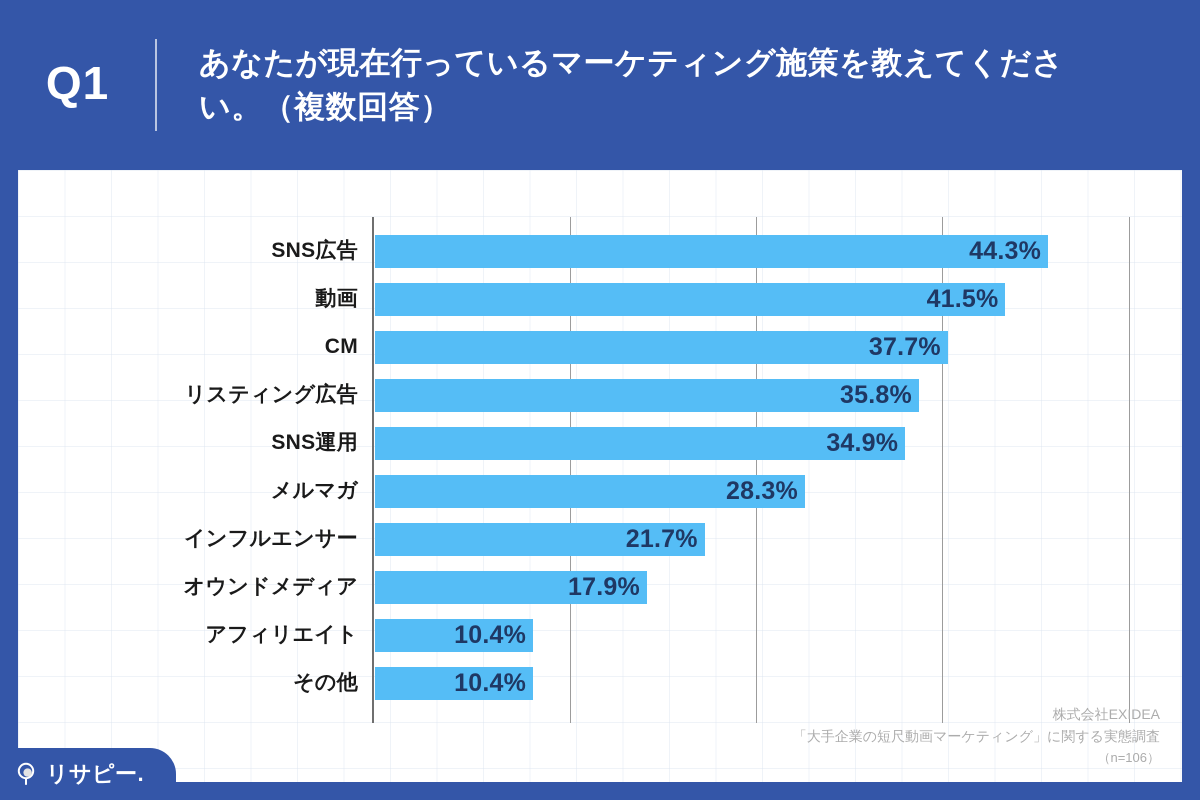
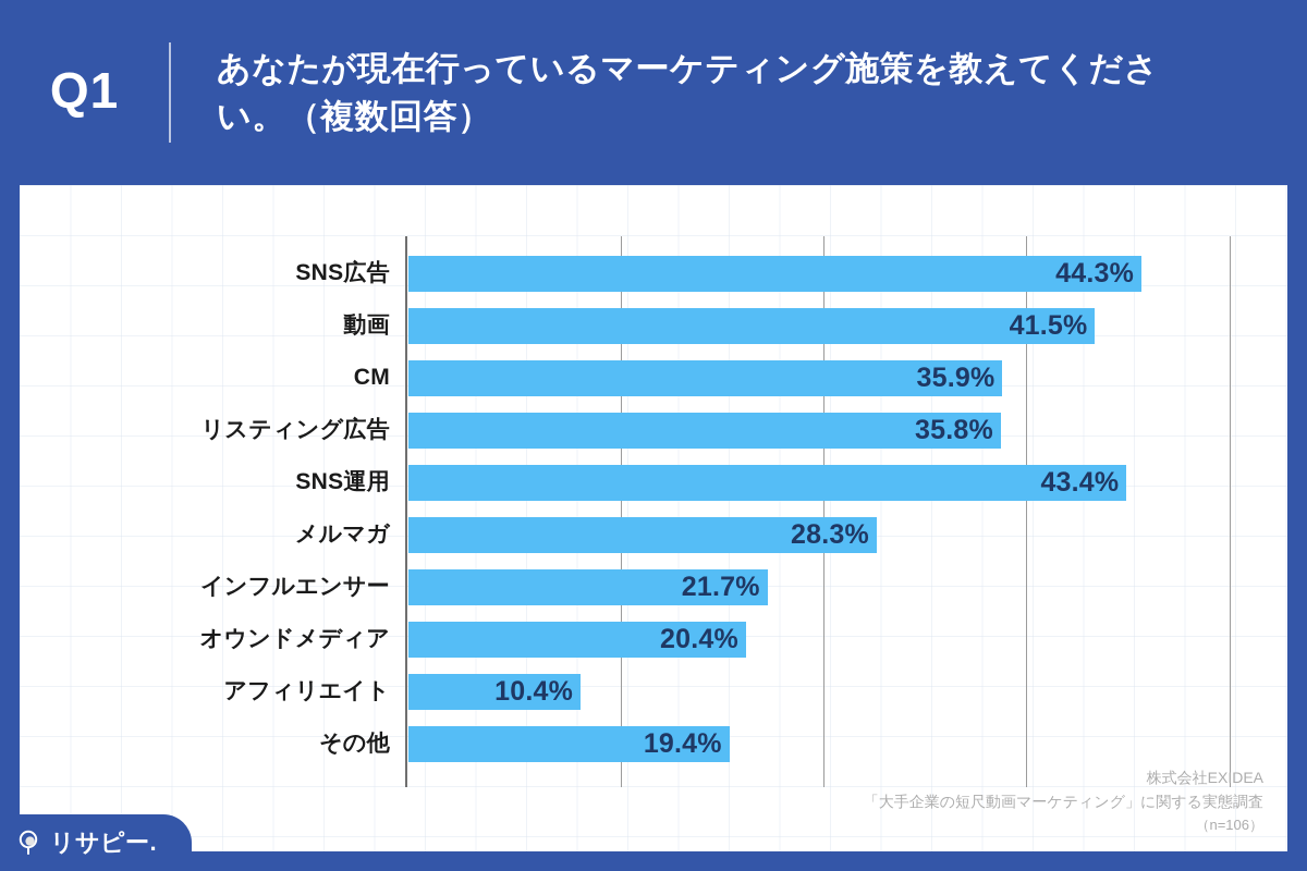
CM: 37.7% -> 35.9%
SNS運用: 34.9% -> 43.4%
オウンドメディア: 17.9% -> 20.4%
その他: 10.4% -> 19.4%
